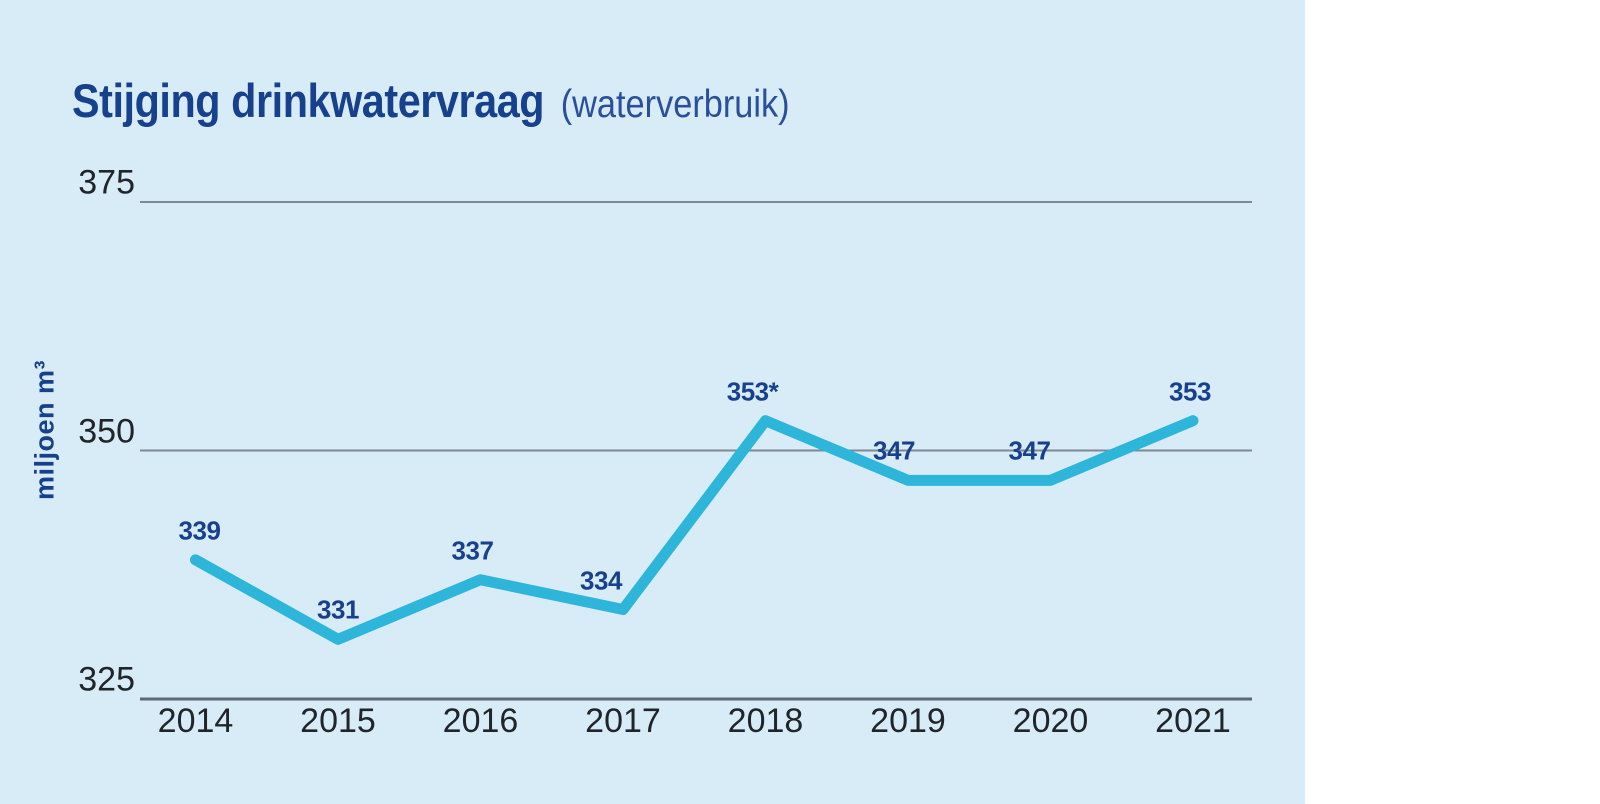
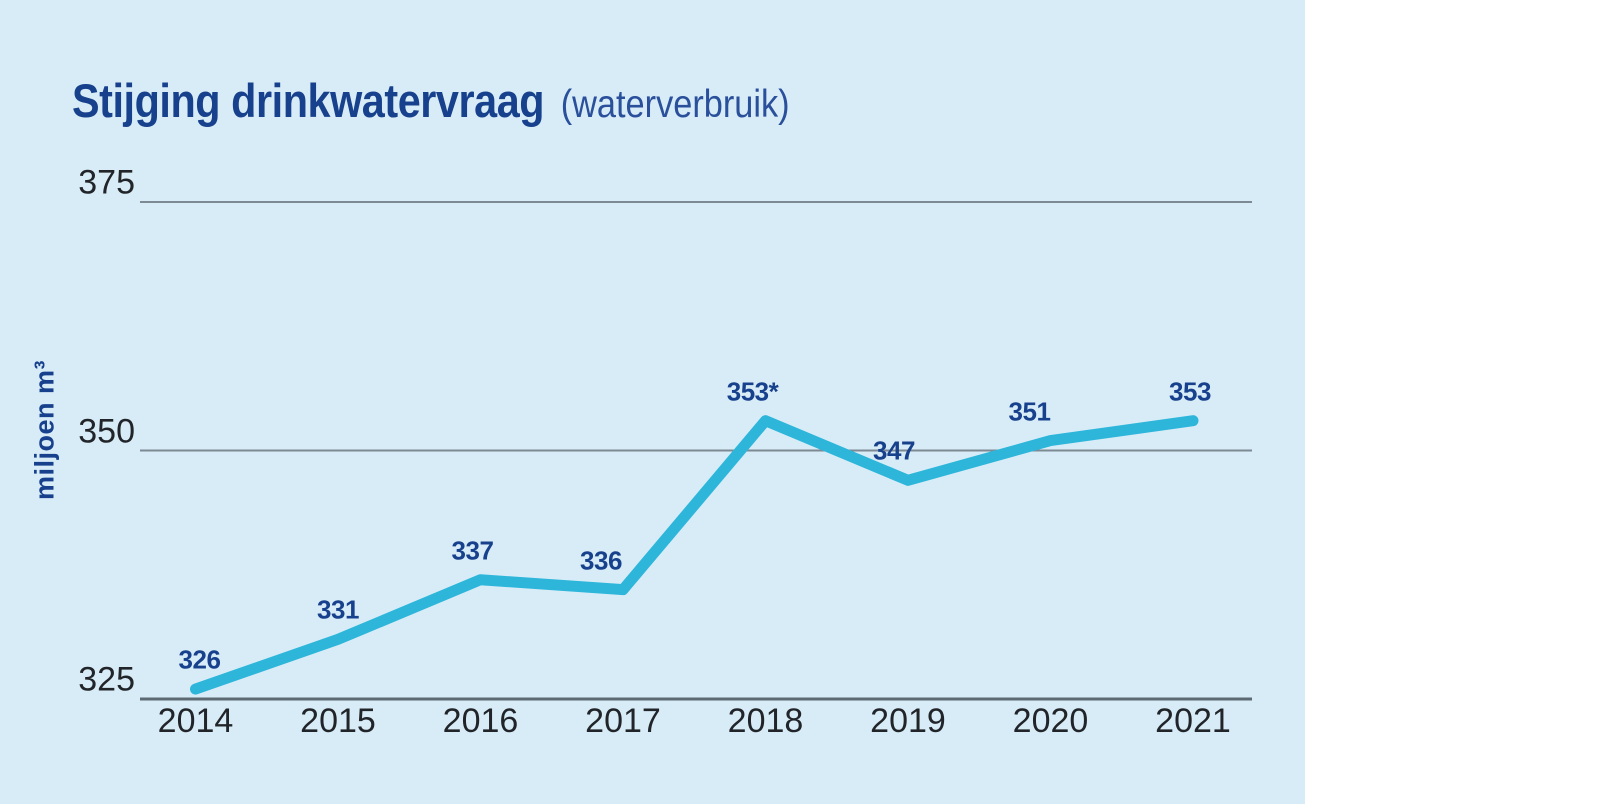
2014: 339 -> 326
2017: 334 -> 336
2020: 347 -> 351
